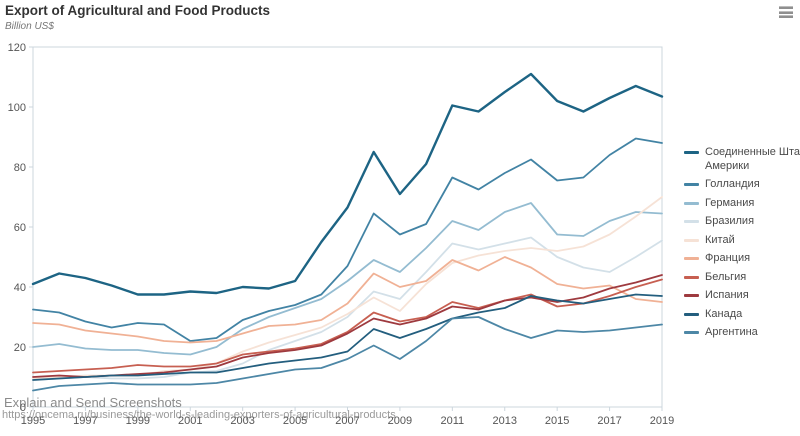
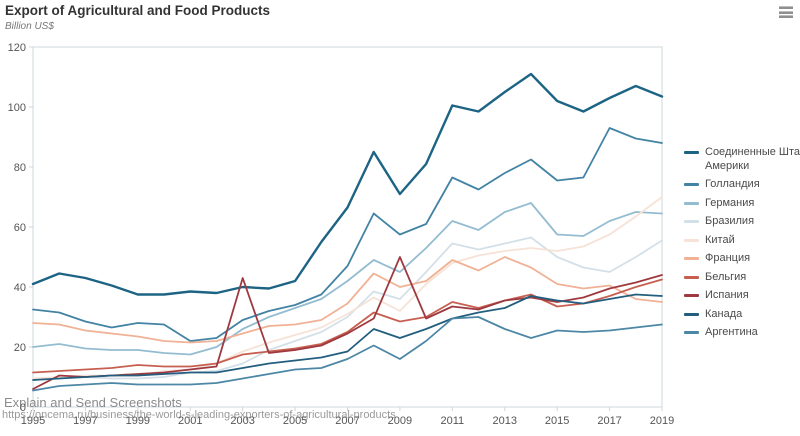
Испания/1995: 10 -> 6
Испания/2003: 16 -> 43
Испания/2009: 28 -> 50
Голландия/2017: 84 -> 93
